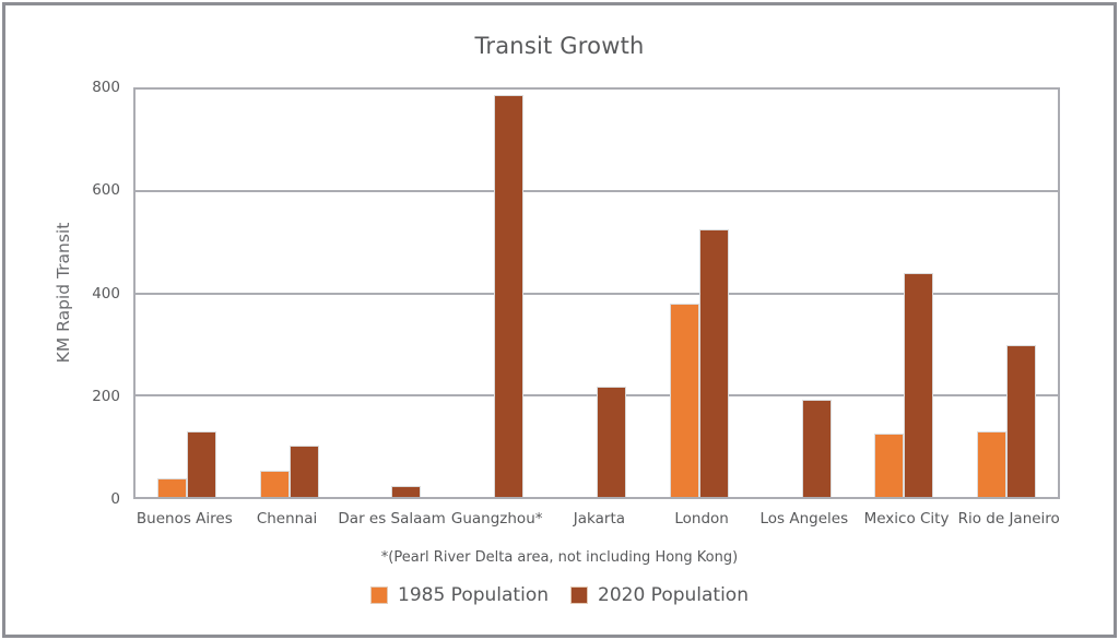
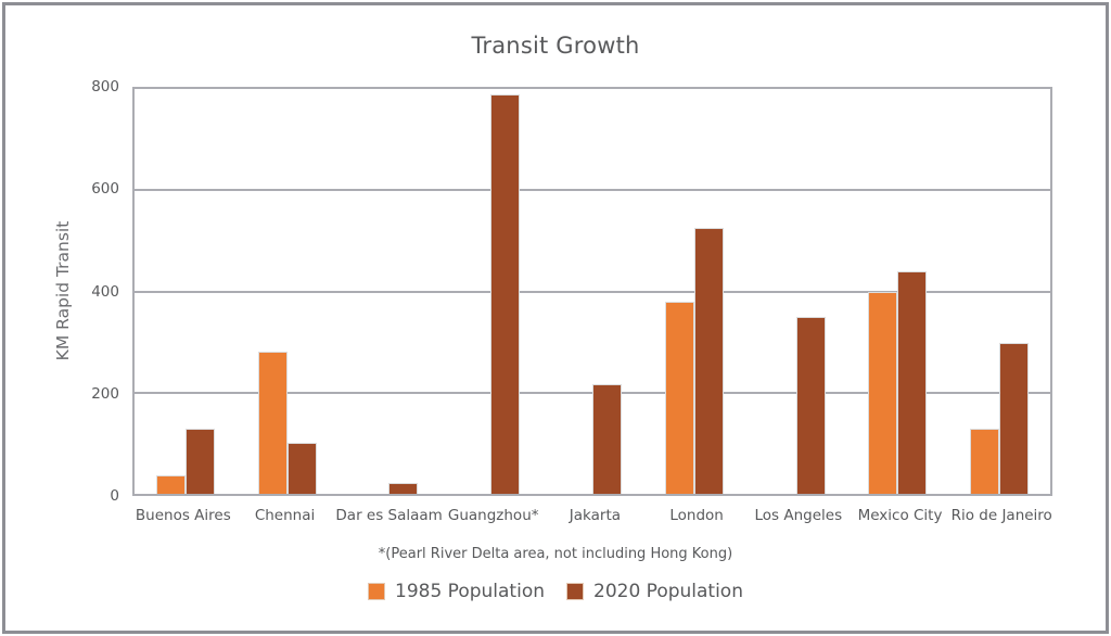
1985 Population/Chennai: 50 -> 280
2020 Population/Los Angeles: 190 -> 350
1985 Population/Mexico City: 120 -> 400
